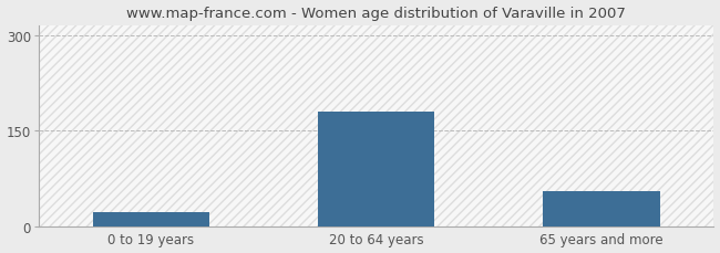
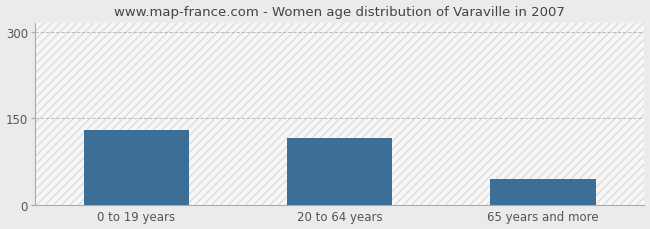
0 to 19 years: 22 -> 130
20 to 64 years: 180 -> 116
65 years and more: 55 -> 44
